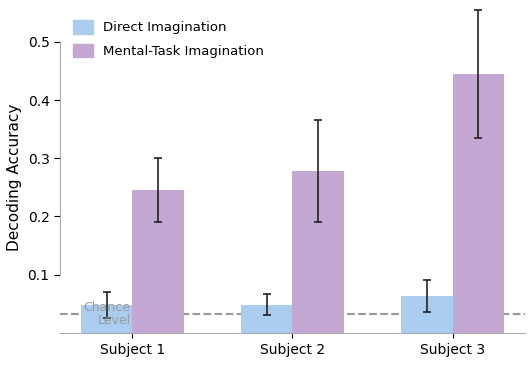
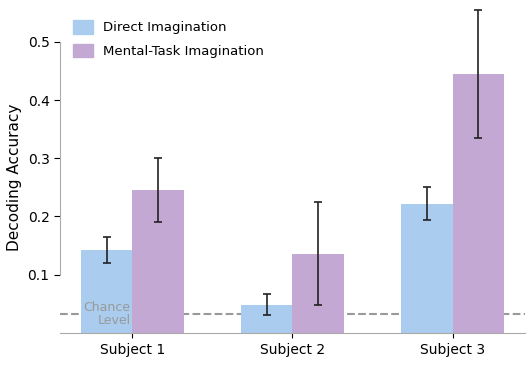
Direct Imagination/Subject 1: 0.048 -> 0.142
Mental-Task Imagination/Subject 2: 0.278 -> 0.136
Direct Imagination/Subject 3: 0.063 -> 0.222
